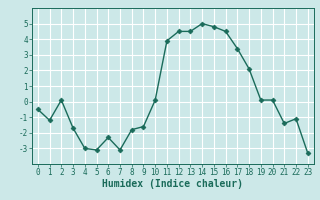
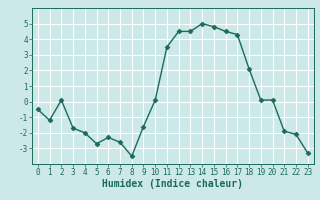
4: -3.0 -> -2.0
5: -3.1 -> -2.7
7: -3.1 -> -2.6
8: -1.8 -> -3.5
11: 3.9 -> 3.5
17: 3.4 -> 4.3
21: -1.4 -> -1.9
22: -1.1 -> -2.1
